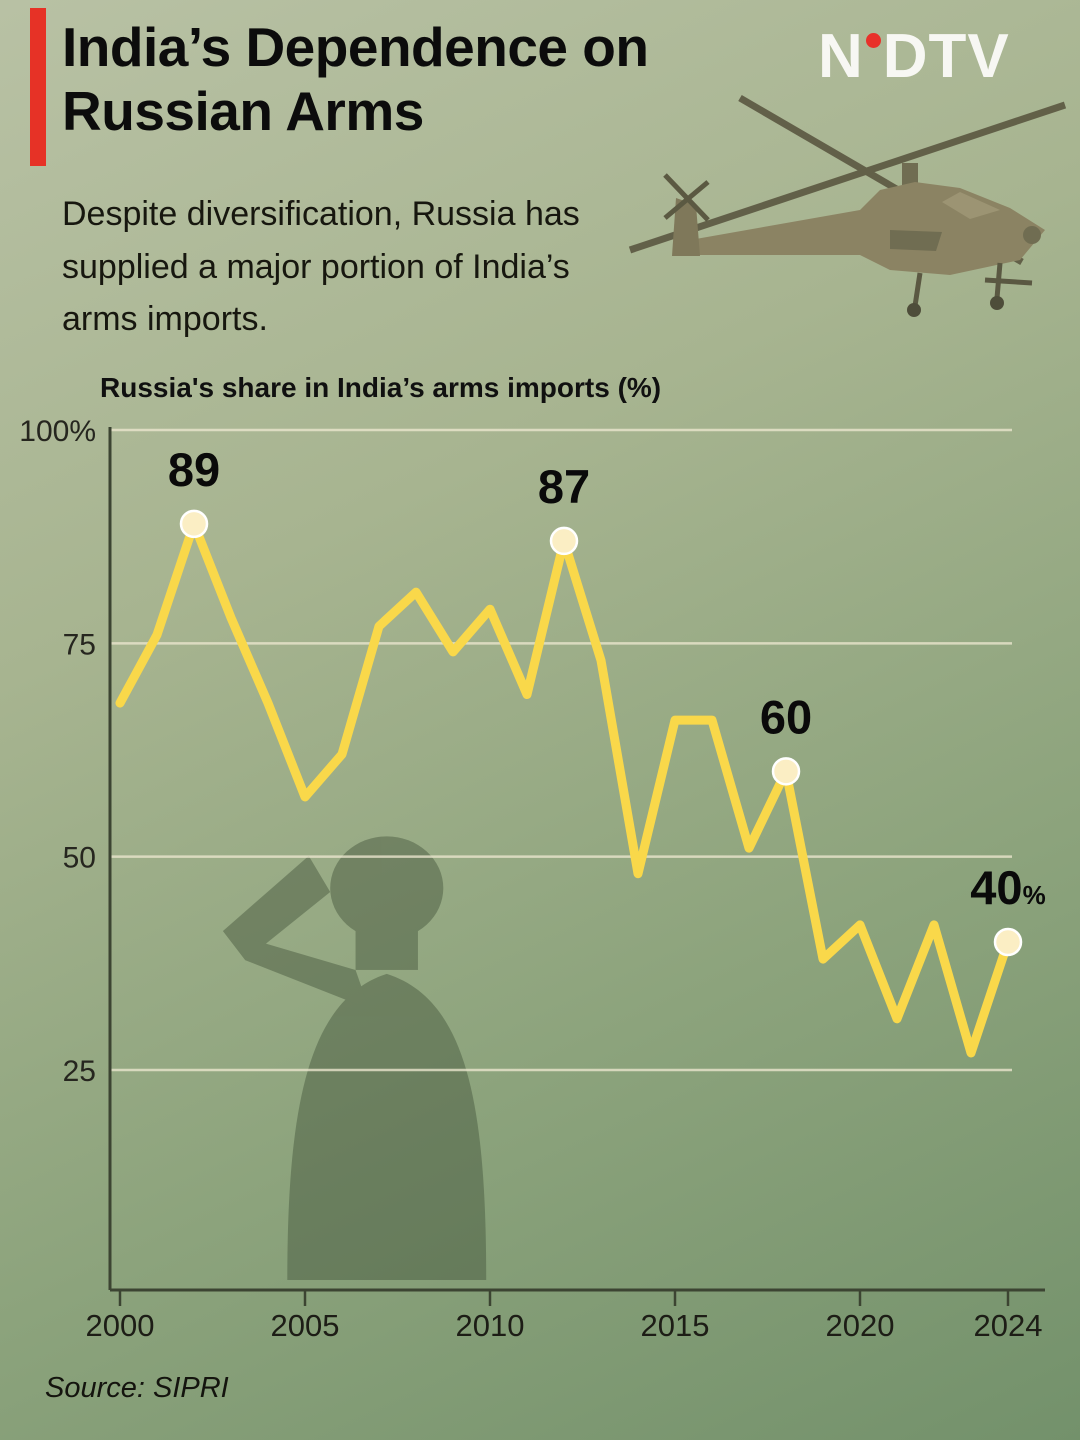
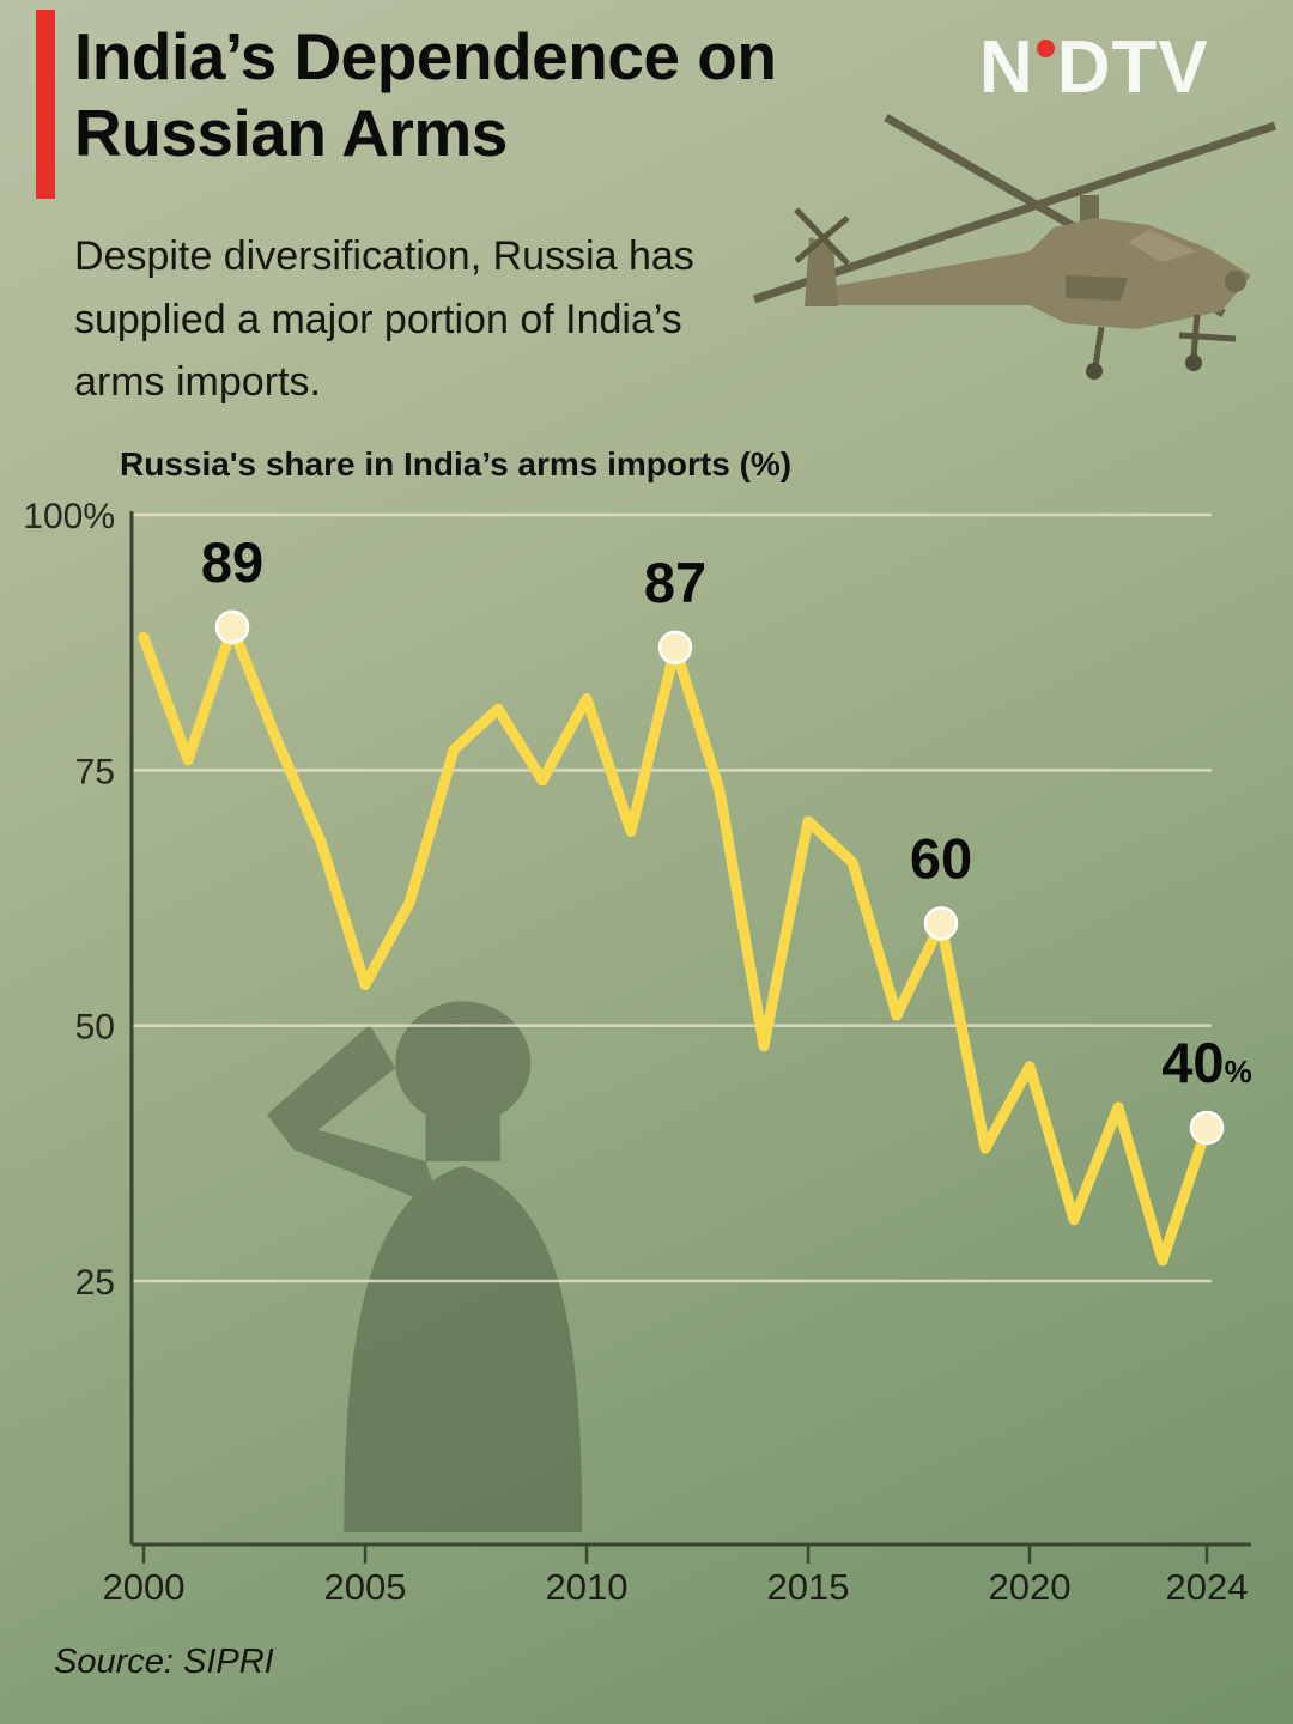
2000: 68% -> 88%
2005: 57% -> 54%
2010: 79% -> 82%
2015: 66% -> 70%
2020: 42% -> 46%
